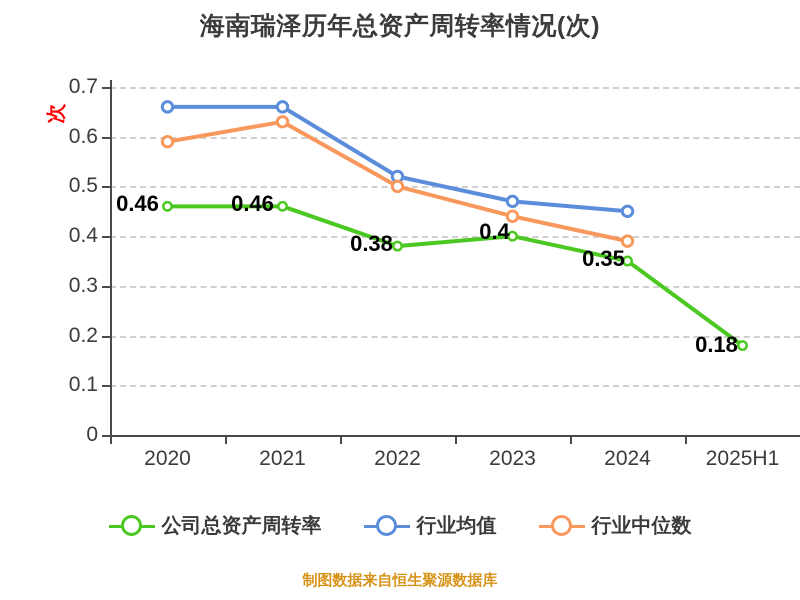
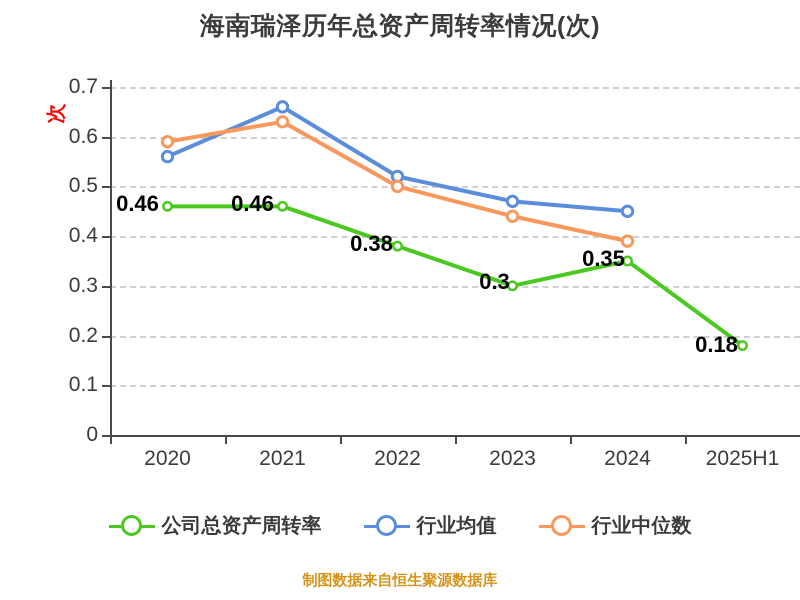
行业均值/2020: 0.66 -> 0.56
公司总资产周转率/2023: 0.4 -> 0.3
